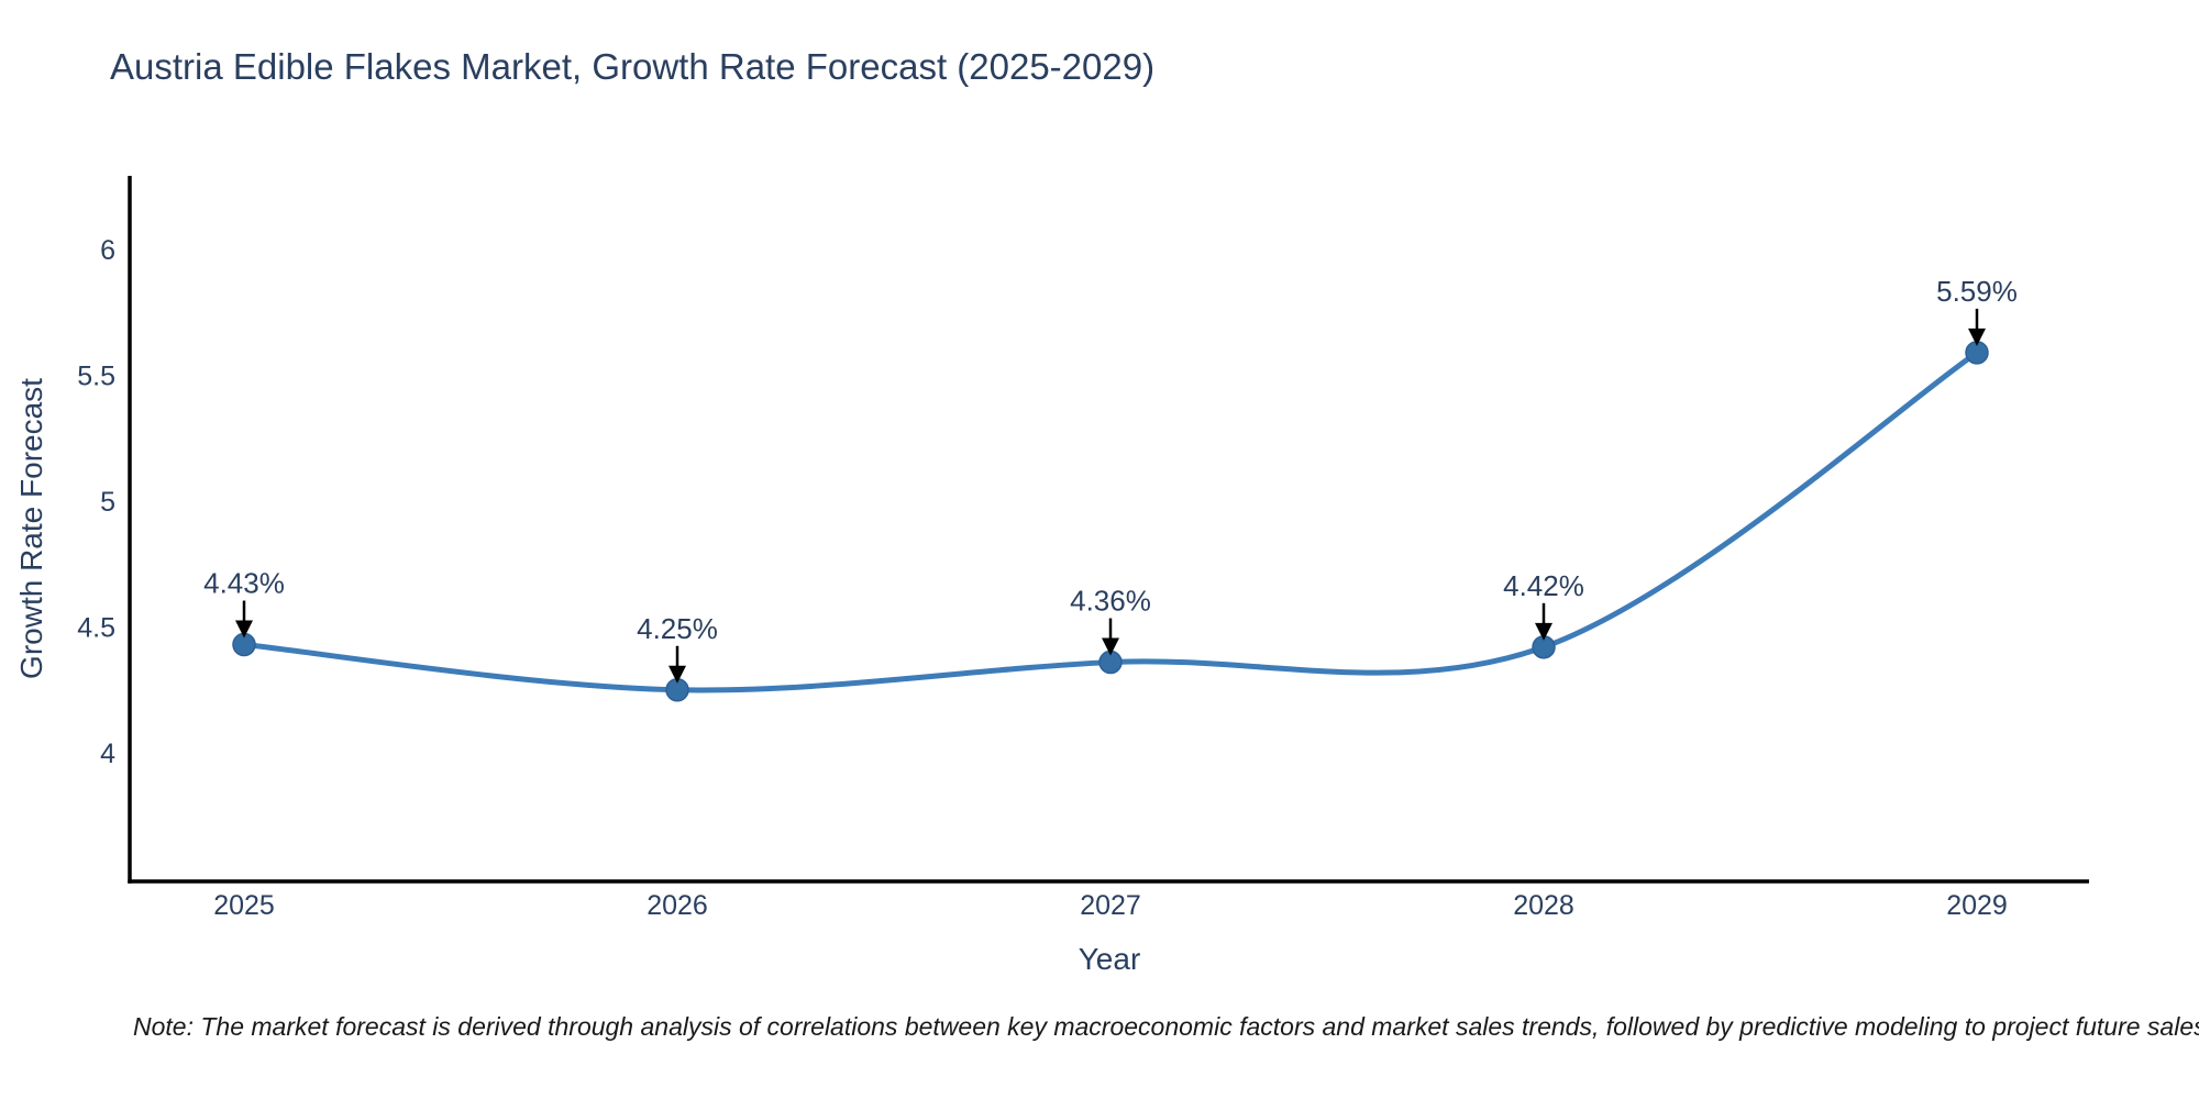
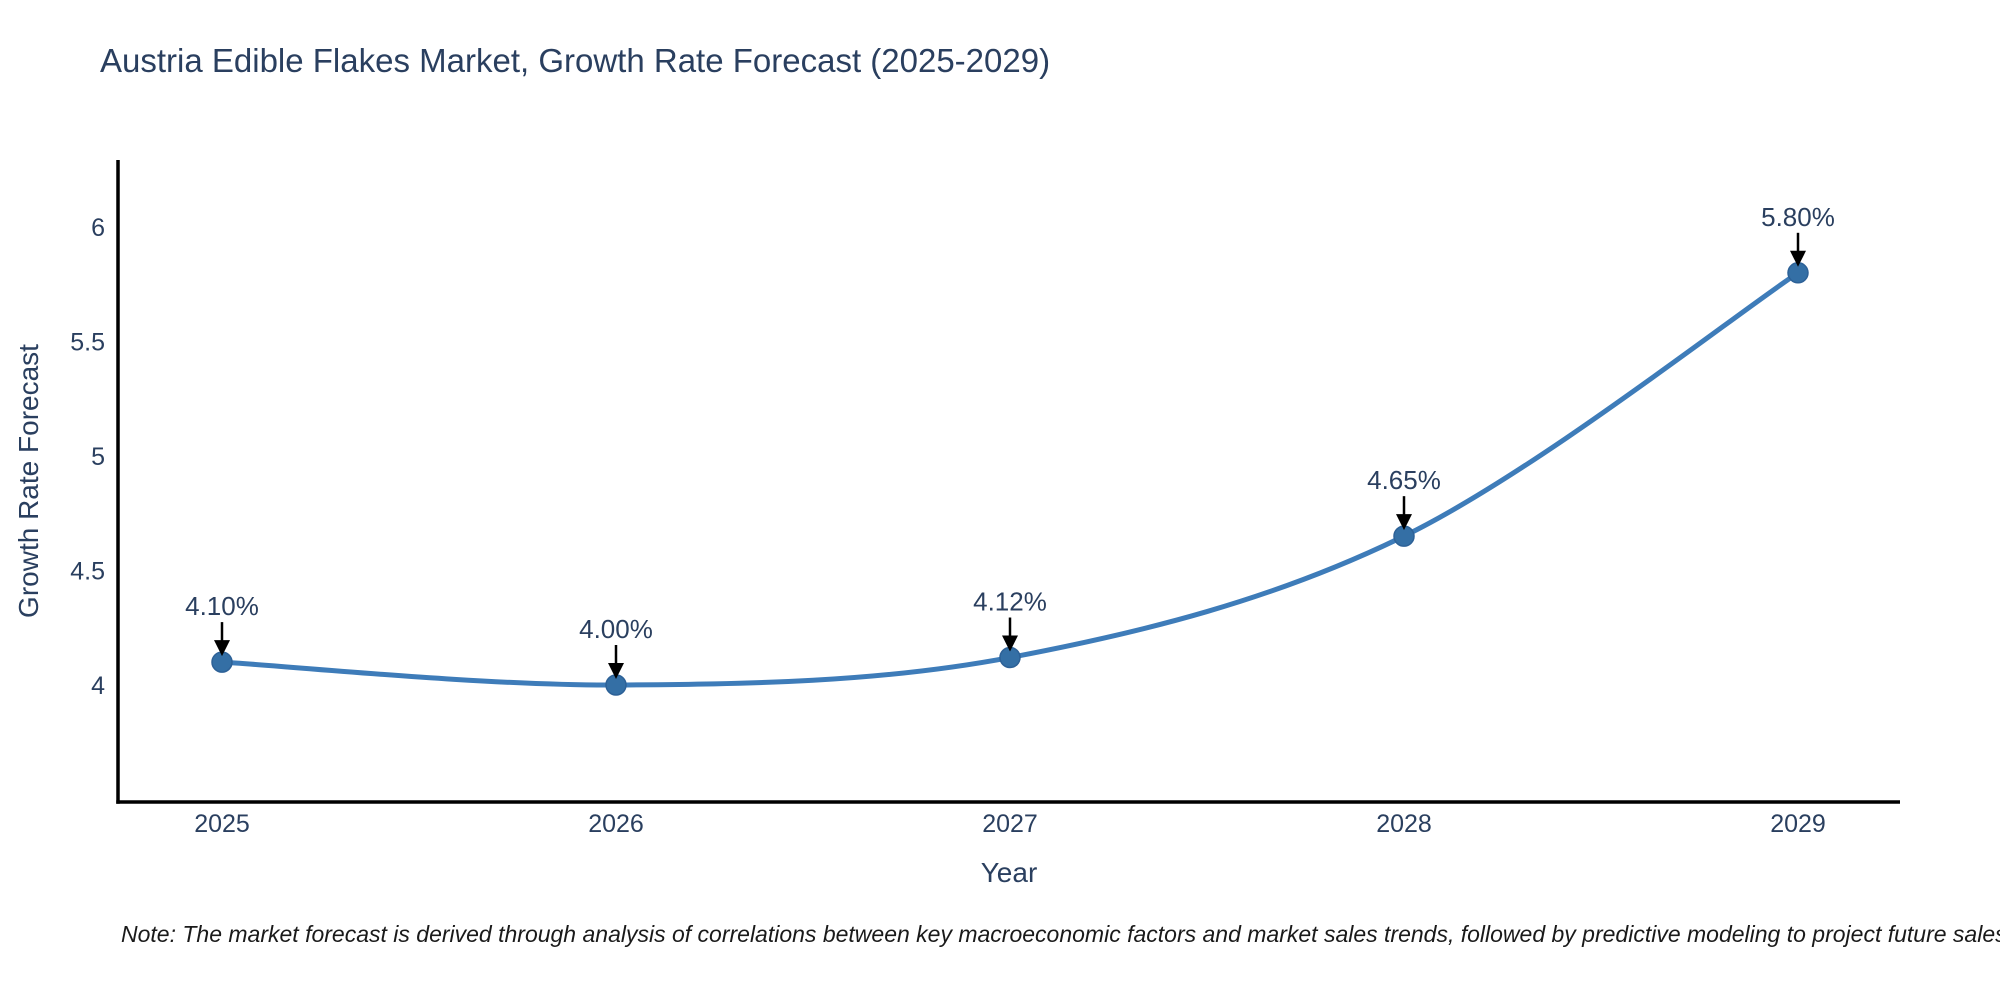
2025: 4.43% -> 4.10%
2026: 4.25% -> 4.00%
2027: 4.36% -> 4.12%
2028: 4.42% -> 4.65%
2029: 5.59% -> 5.80%
